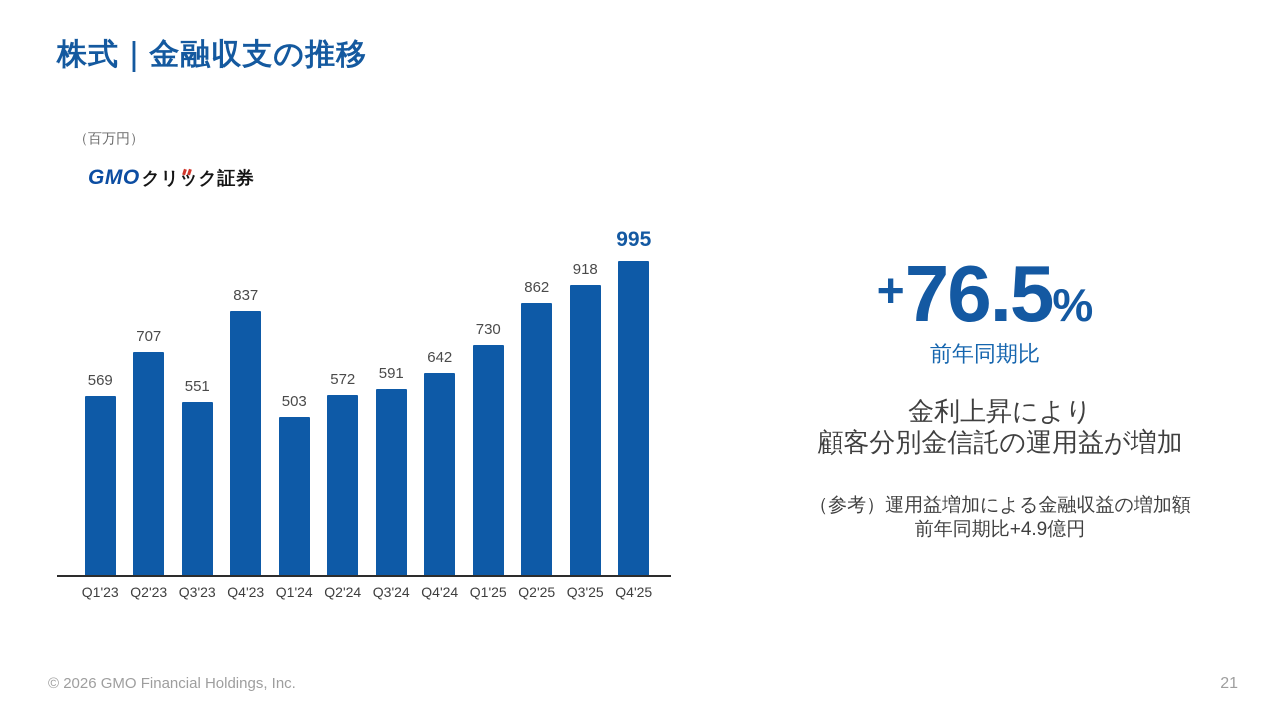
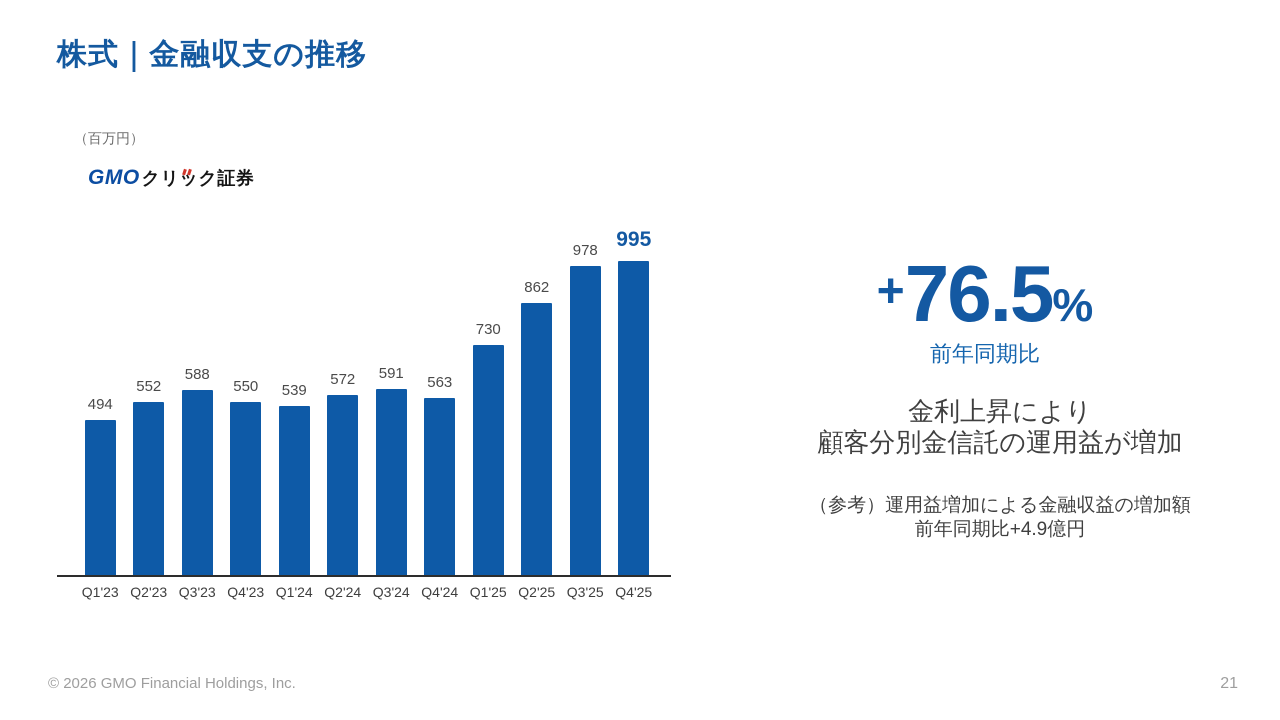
Q1'23: 569 -> 494
Q2'23: 707 -> 552
Q3'23: 551 -> 588
Q4'23: 837 -> 550
Q1'24: 503 -> 539
Q4'24: 642 -> 563
Q3'25: 918 -> 978
